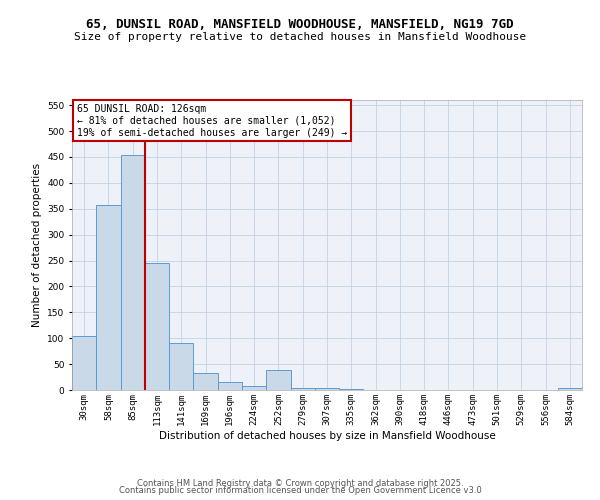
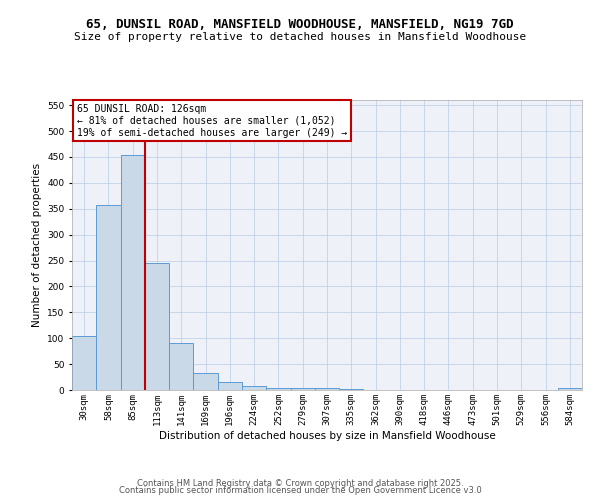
252sqm: 38 -> 4
